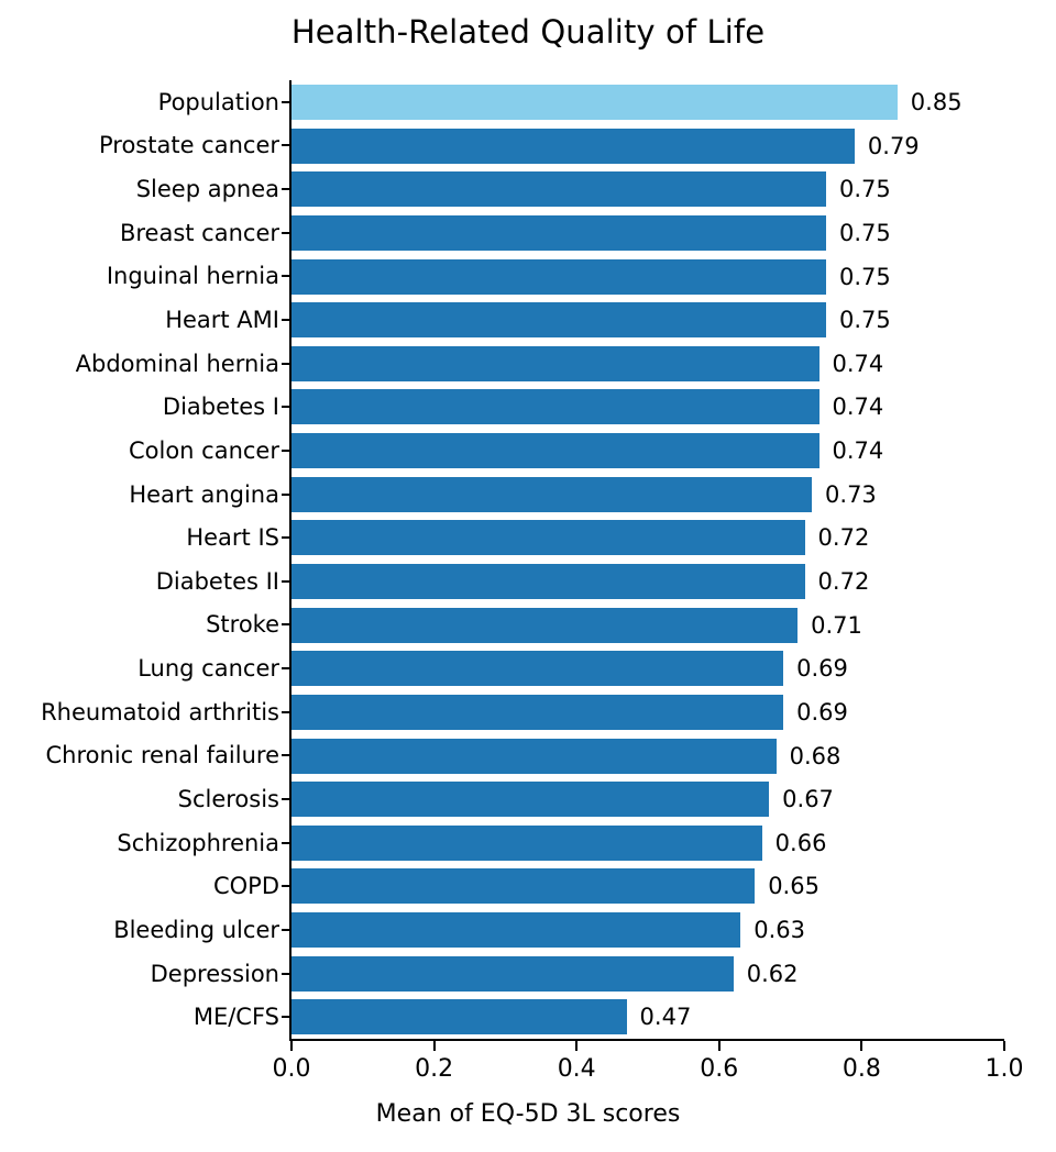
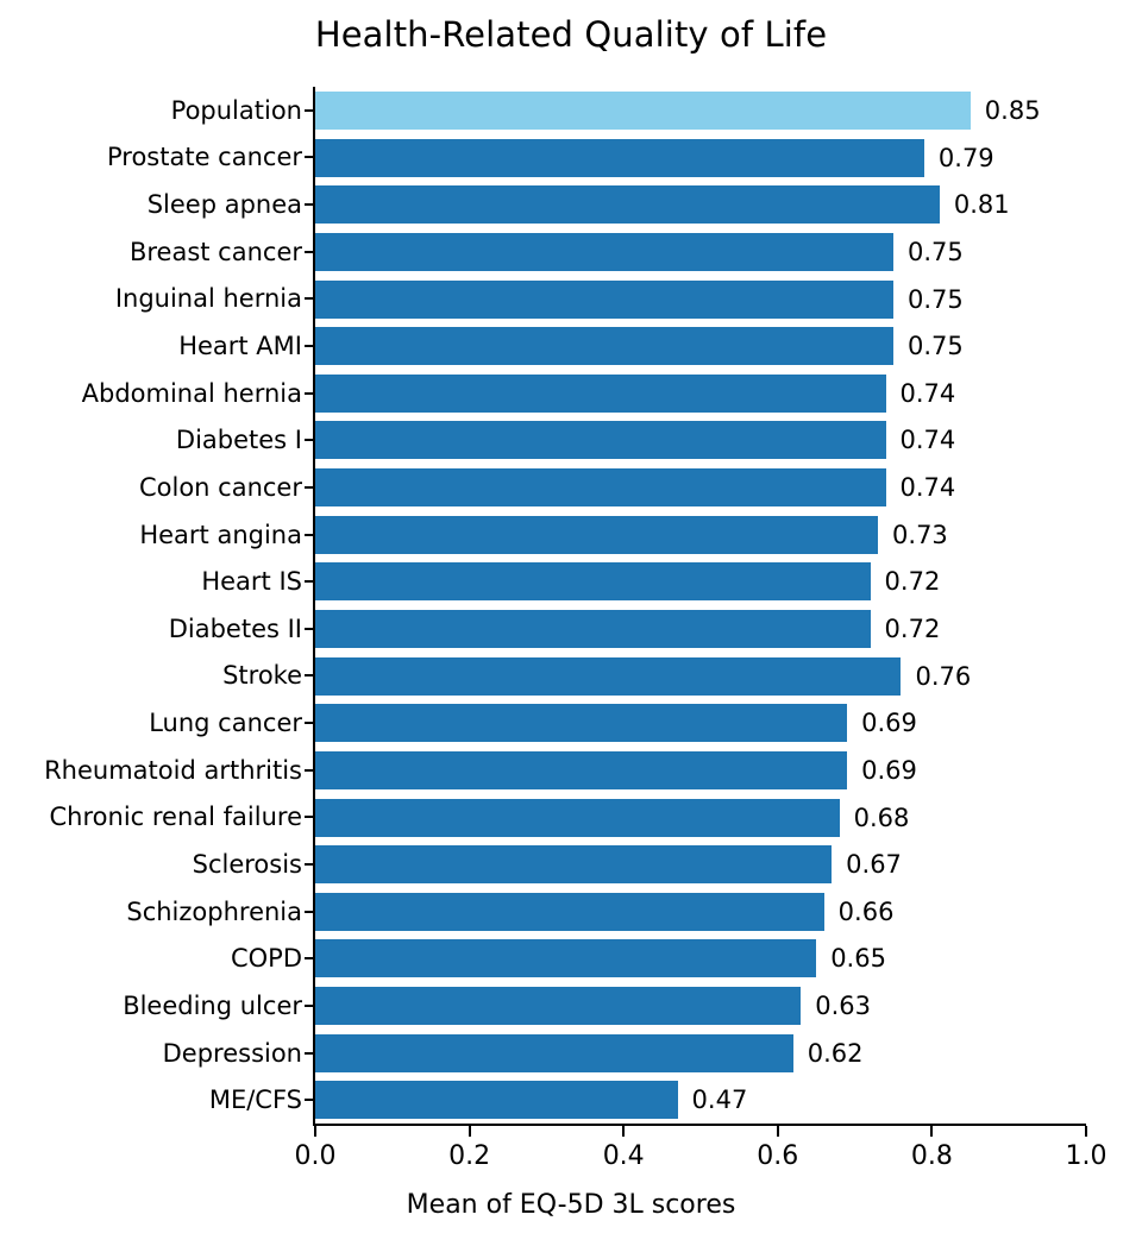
Sleep apnea: 0.75 -> 0.81
Stroke: 0.71 -> 0.76
